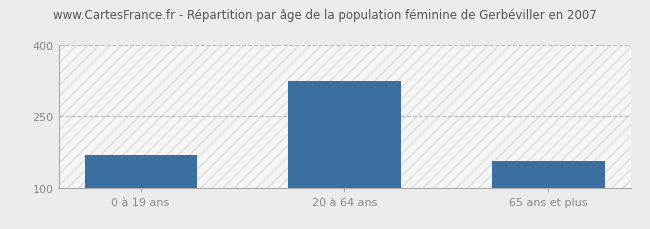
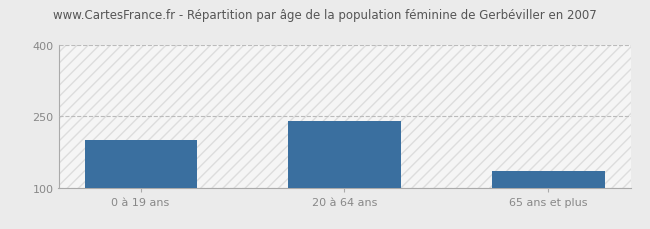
0 à 19 ans: 168 -> 200
20 à 64 ans: 325 -> 240
65 ans et plus: 155 -> 135
